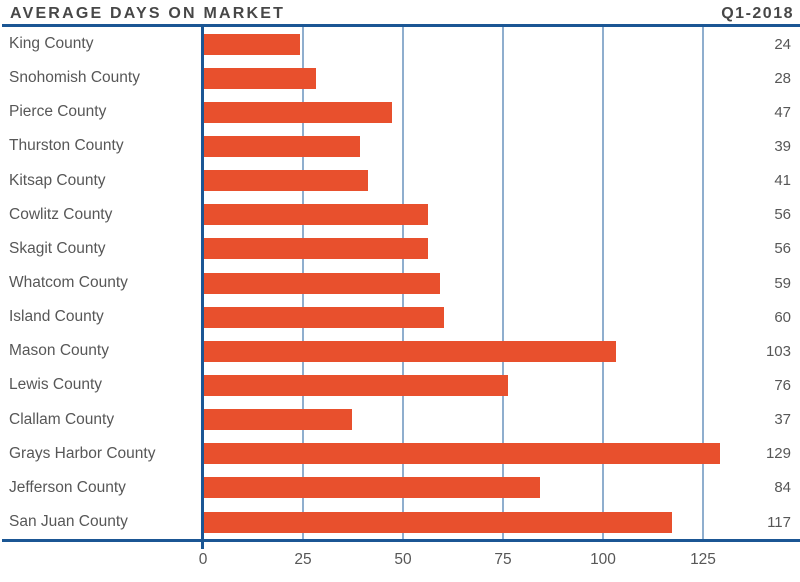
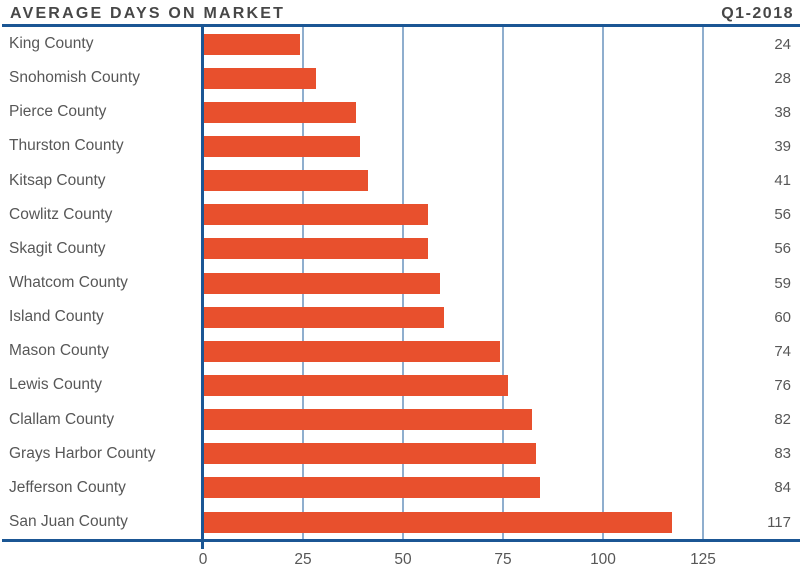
Pierce County: 47 -> 38
Mason County: 103 -> 74
Clallam County: 37 -> 82
Grays Harbor County: 129 -> 83
